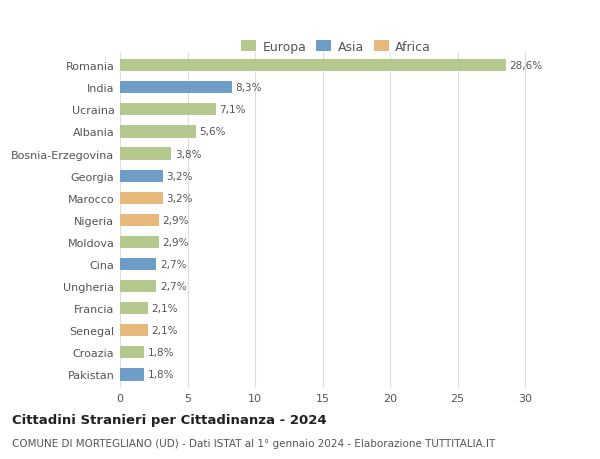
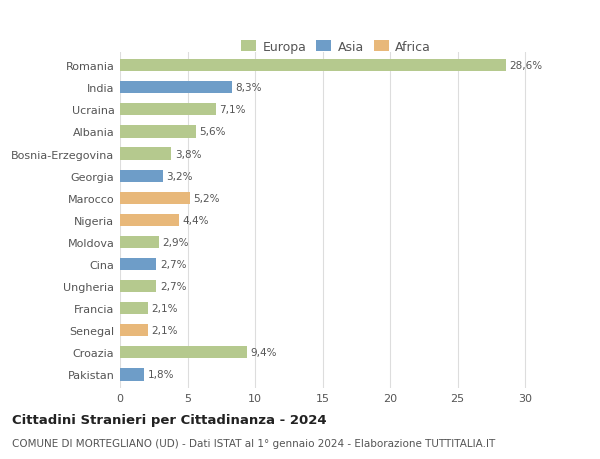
Marocco: 3,2% -> 5,2%
Nigeria: 2,9% -> 4,4%
Croazia: 1,8% -> 9,4%
